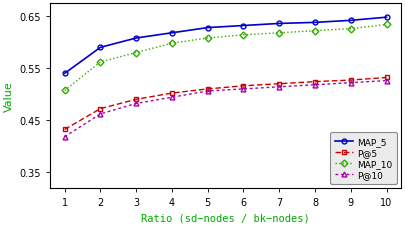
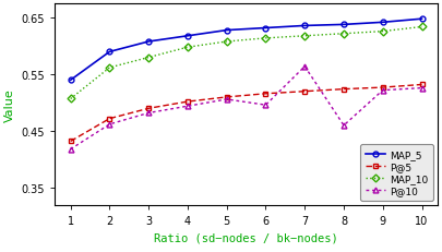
P@10/6: 0.510 -> 0.496
P@10/7: 0.514 -> 0.564
P@10/8: 0.518 -> 0.460
